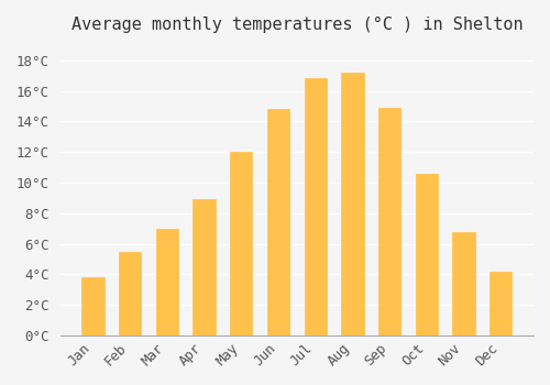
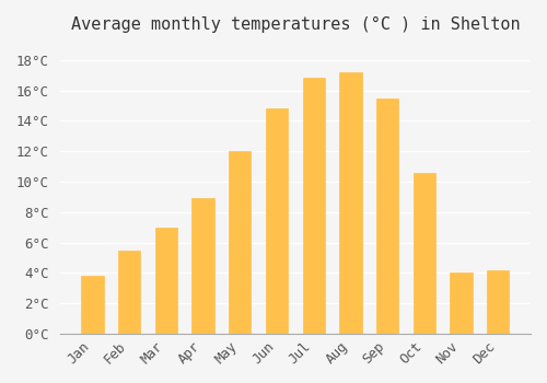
Sep: 14.9°C -> 15.5°C
Nov: 6.8°C -> 4.0°C
